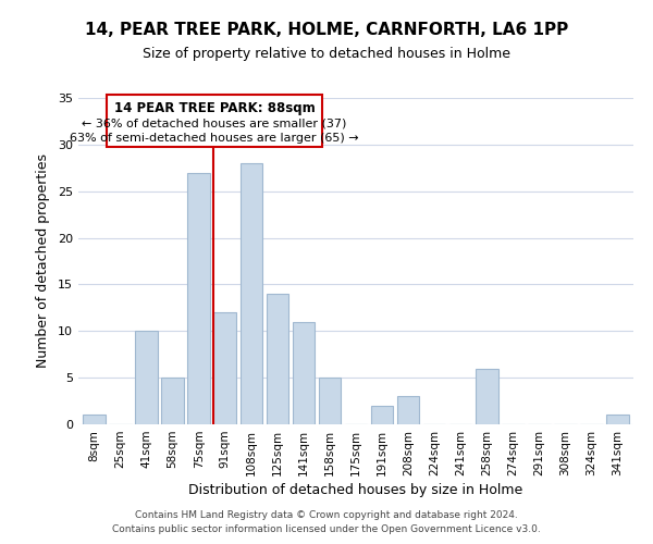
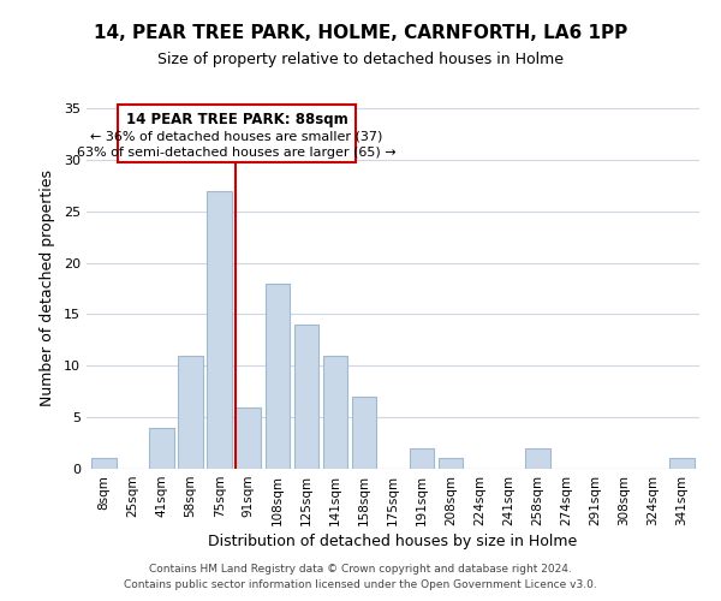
41sqm: 10 -> 4
58sqm: 5 -> 11
91sqm: 12 -> 6
108sqm: 28 -> 18
158sqm: 5 -> 7
208sqm: 3 -> 1
258sqm: 6 -> 2
